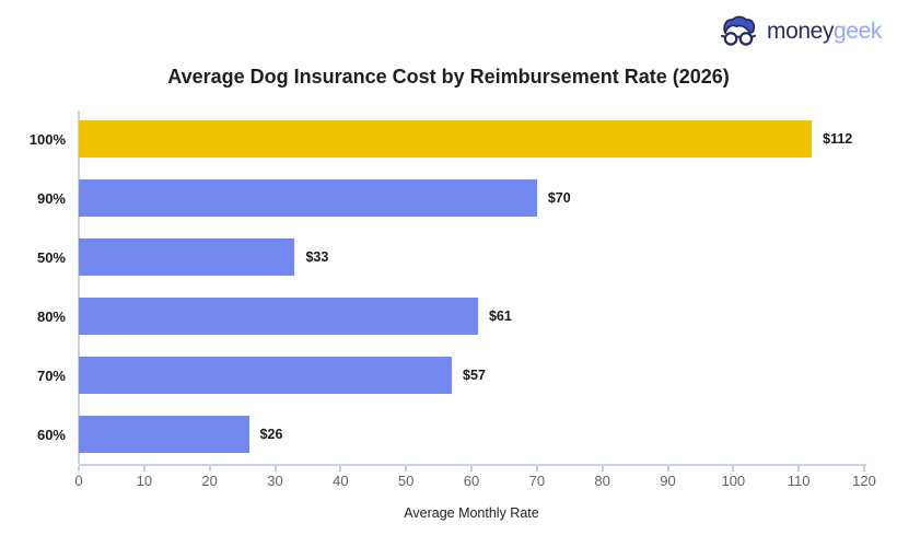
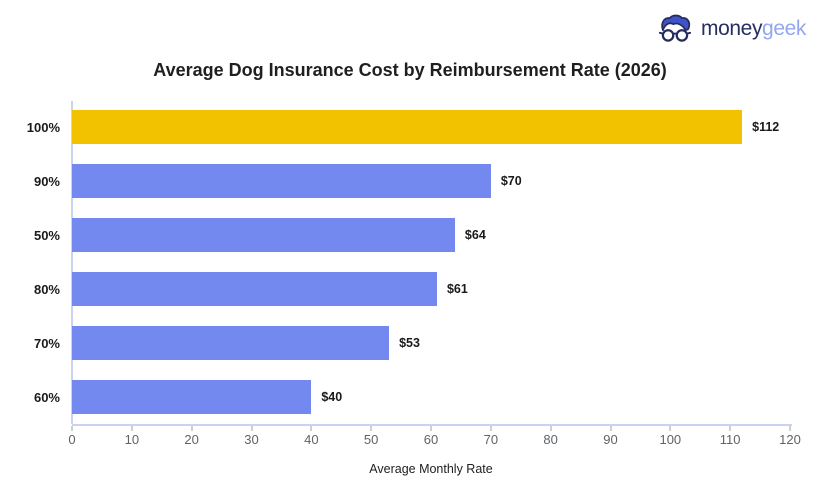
50%: $33 -> $64
70%: $57 -> $53
60%: $26 -> $40
